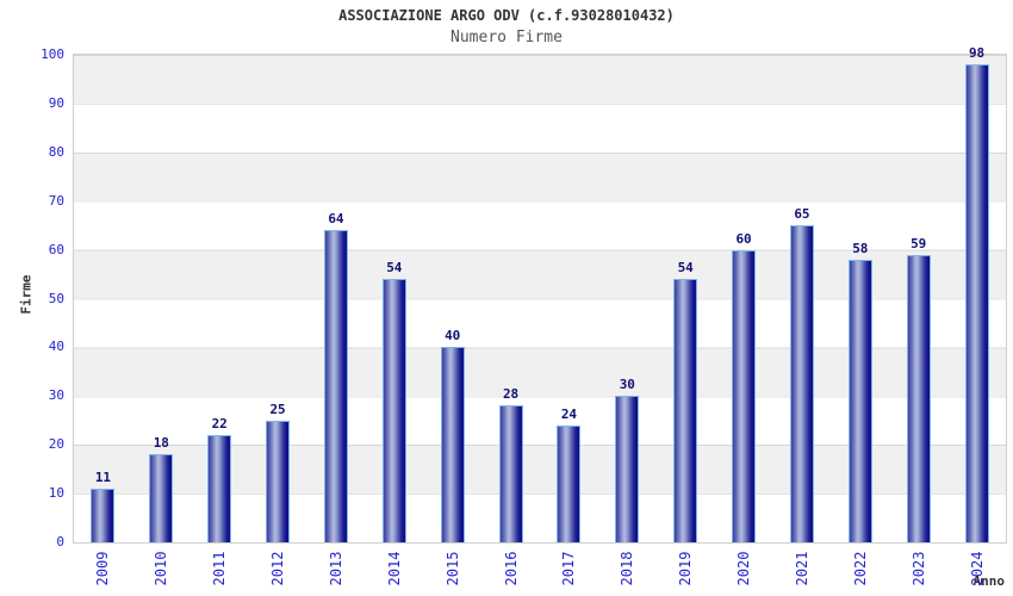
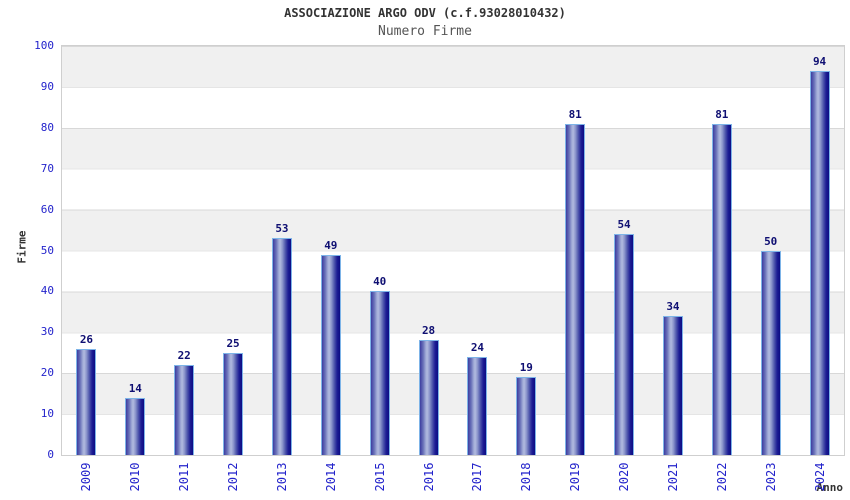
2009: 11 -> 26
2010: 18 -> 14
2013: 64 -> 53
2014: 54 -> 49
2018: 30 -> 19
2019: 54 -> 81
2020: 60 -> 54
2021: 65 -> 34
2022: 58 -> 81
2023: 59 -> 50
2024: 98 -> 94
